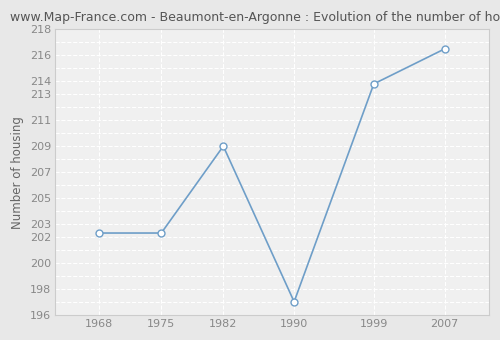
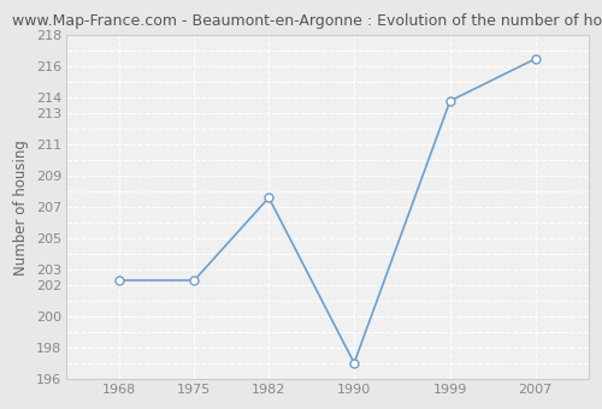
1982: 209.0 -> 207.6
